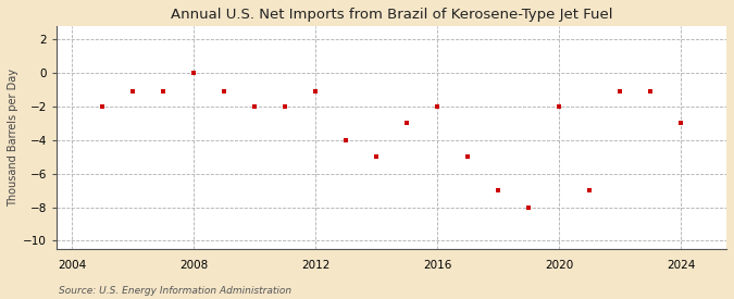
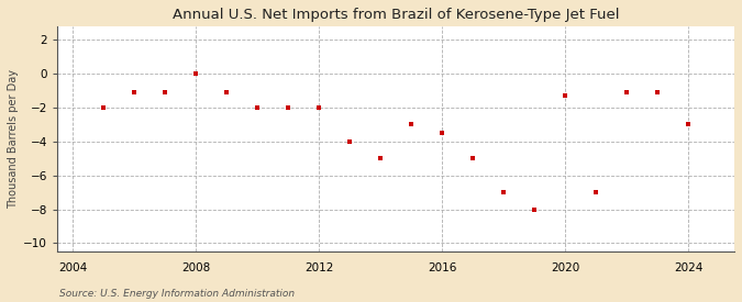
2012: -1.1 -> -2.0
2016: -2.0 -> -3.5
2020: -2.0 -> -1.3
